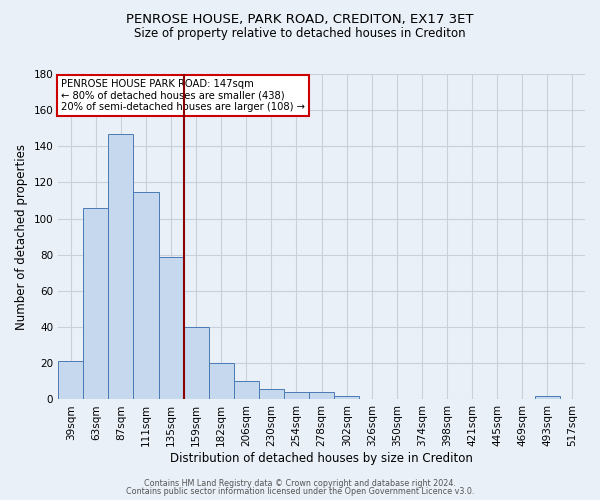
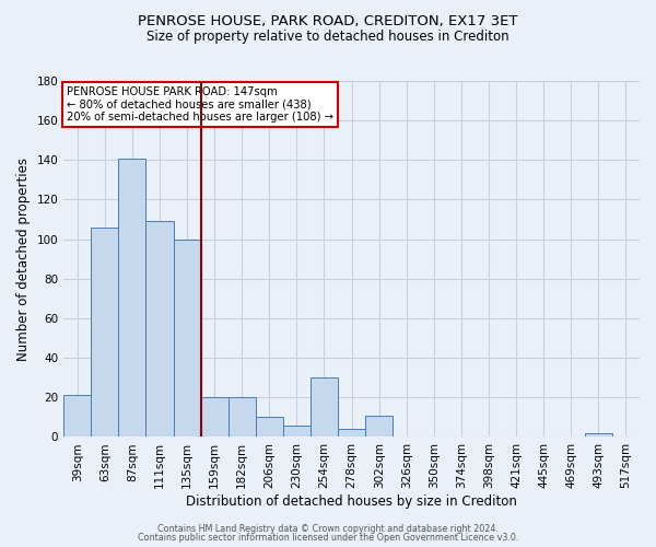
87sqm: 147 -> 141
111sqm: 115 -> 109
135sqm: 79 -> 100
159sqm: 40 -> 20
254sqm: 4 -> 30
302sqm: 2 -> 11
